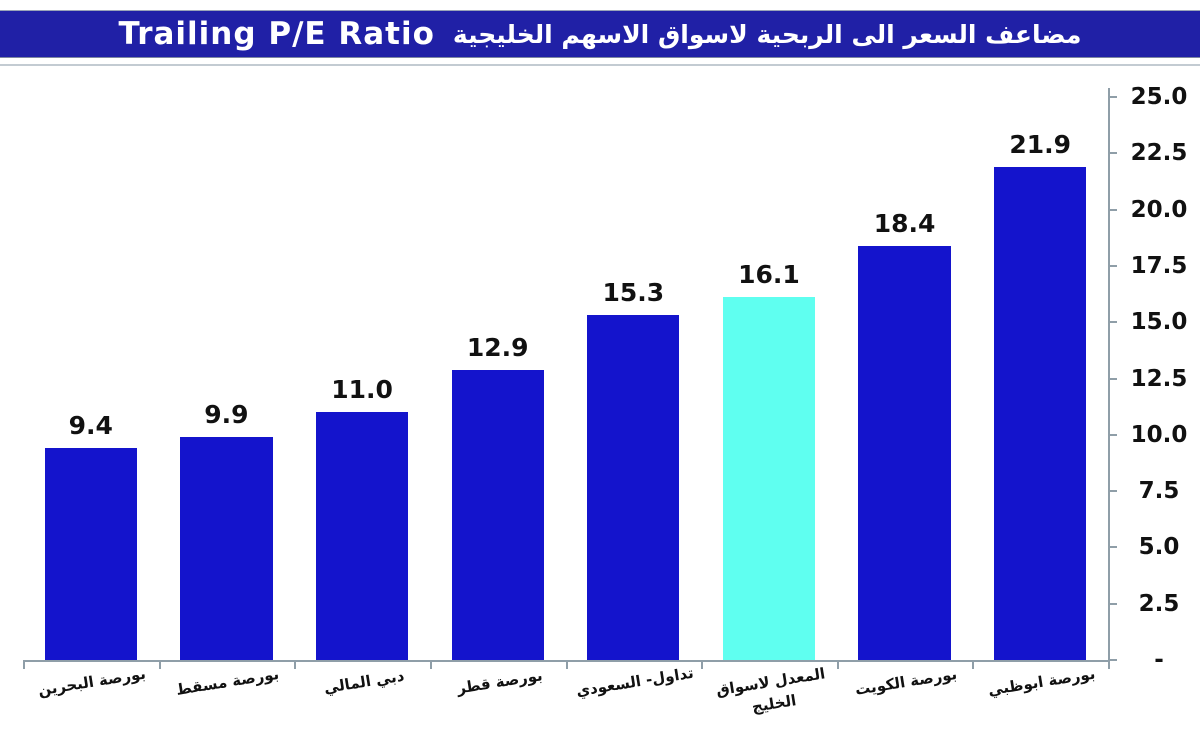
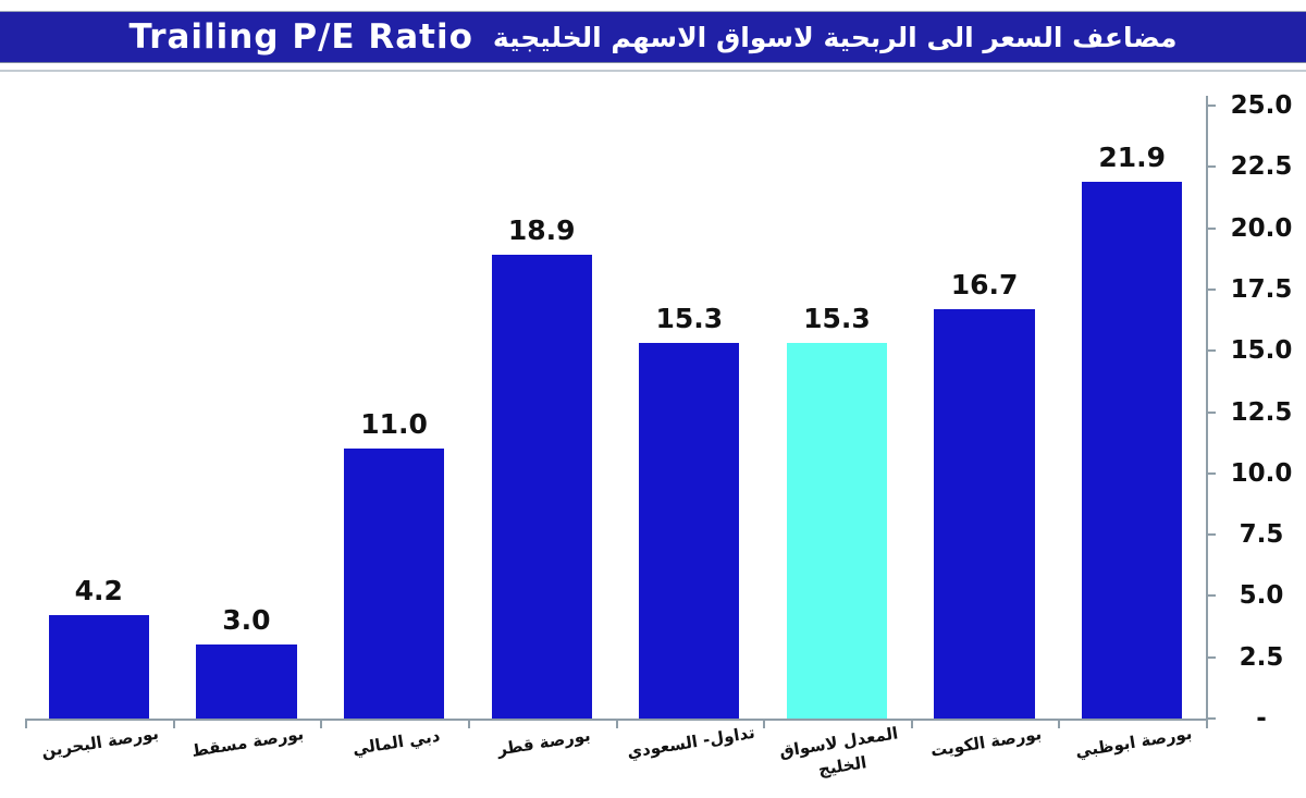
بورصة البحرين: 9.4 -> 4.2
بورصة مسقط: 9.9 -> 3.0
بورصة قطر: 12.9 -> 18.9
المعدل لاسواق الخليج: 16.1 -> 15.3
بورصة الكويت: 18.4 -> 16.7
